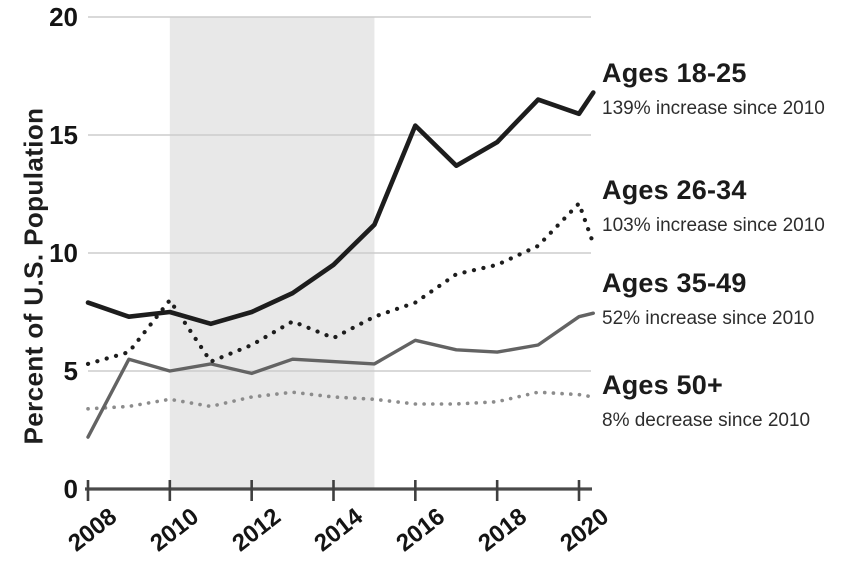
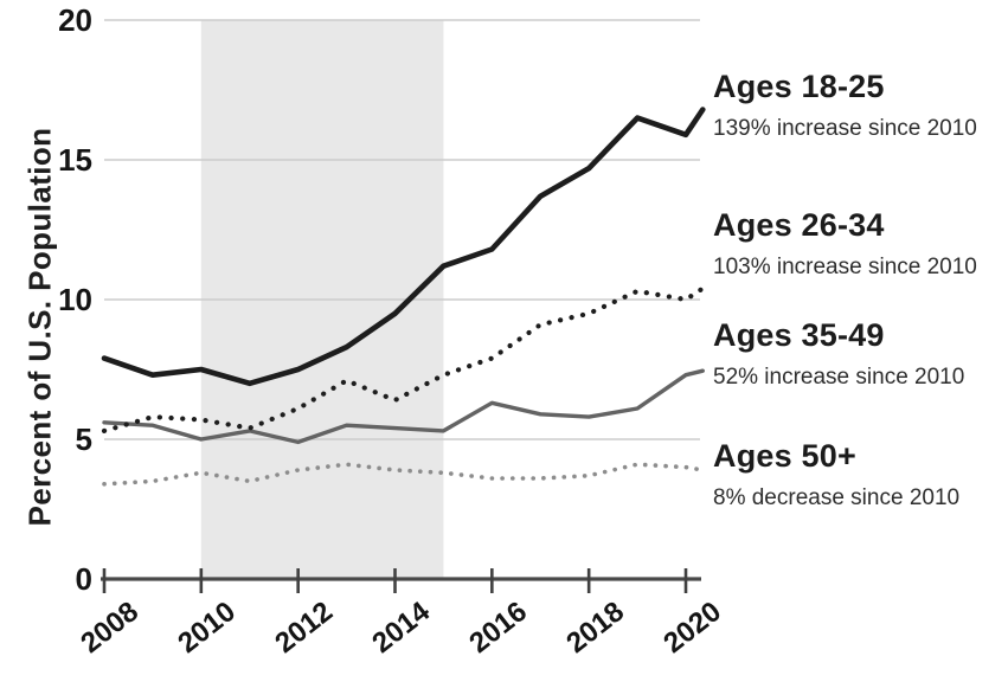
Ages 35-49/2008: 2.2 -> 5.6
Ages 26-34/2010: 8.0 -> 5.7
Ages 18-25/2016: 15.4 -> 11.8
Ages 26-34/2020: 12.1 -> 10.0
